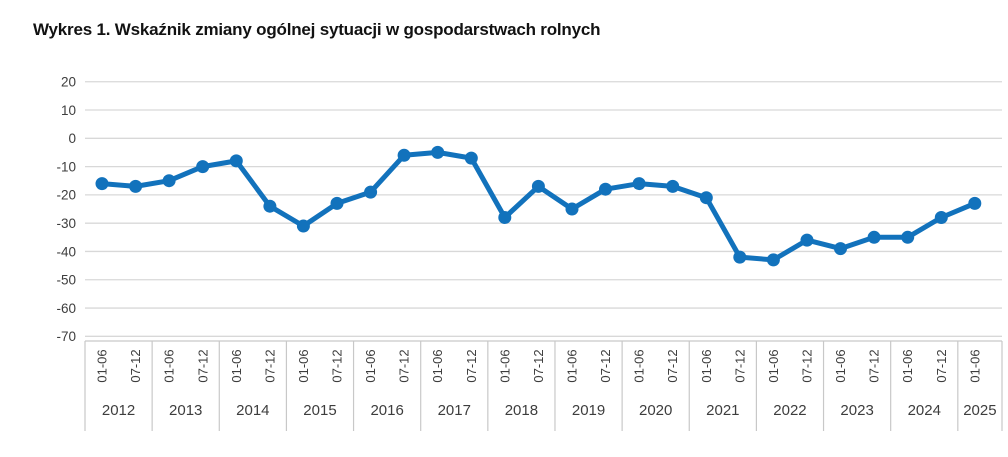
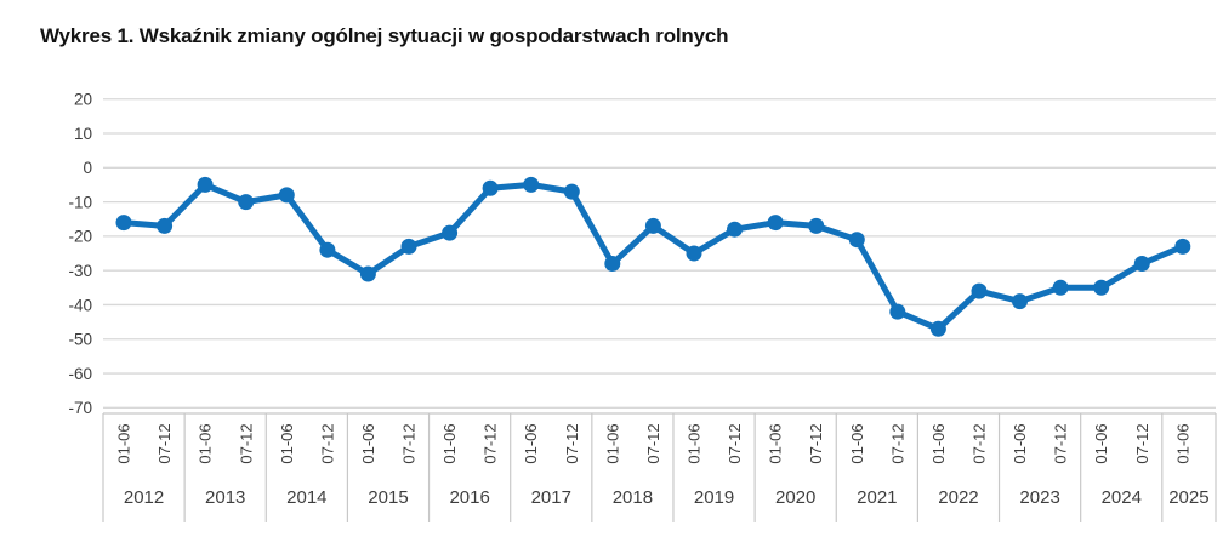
2013 01-06: -15 -> -5
2022 01-06: -43 -> -47
